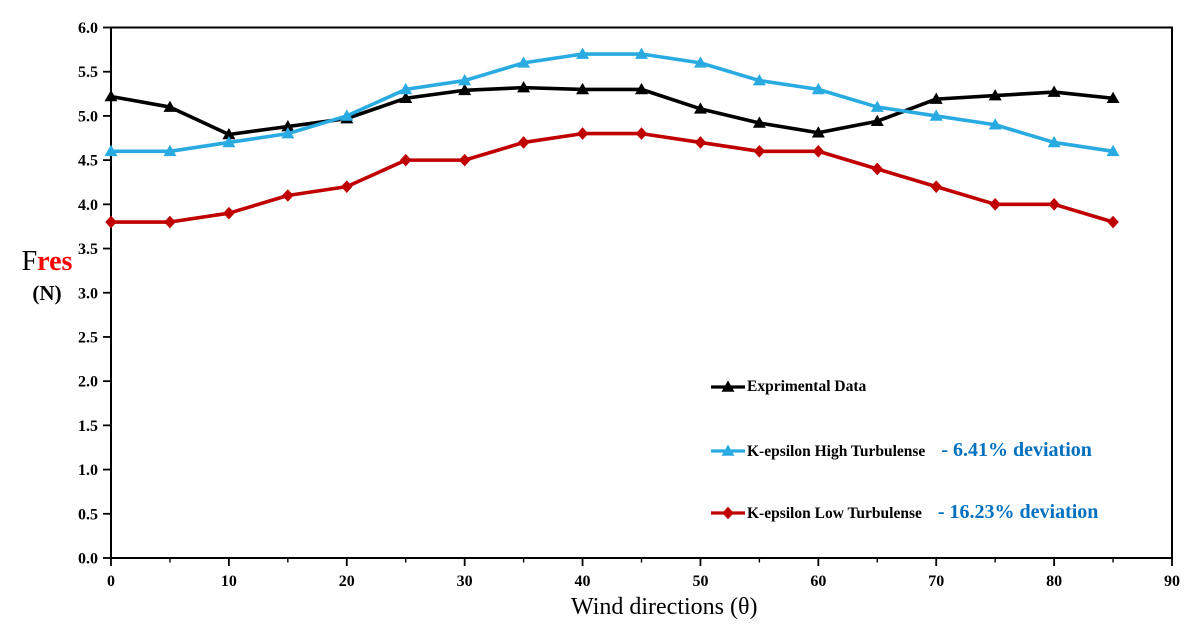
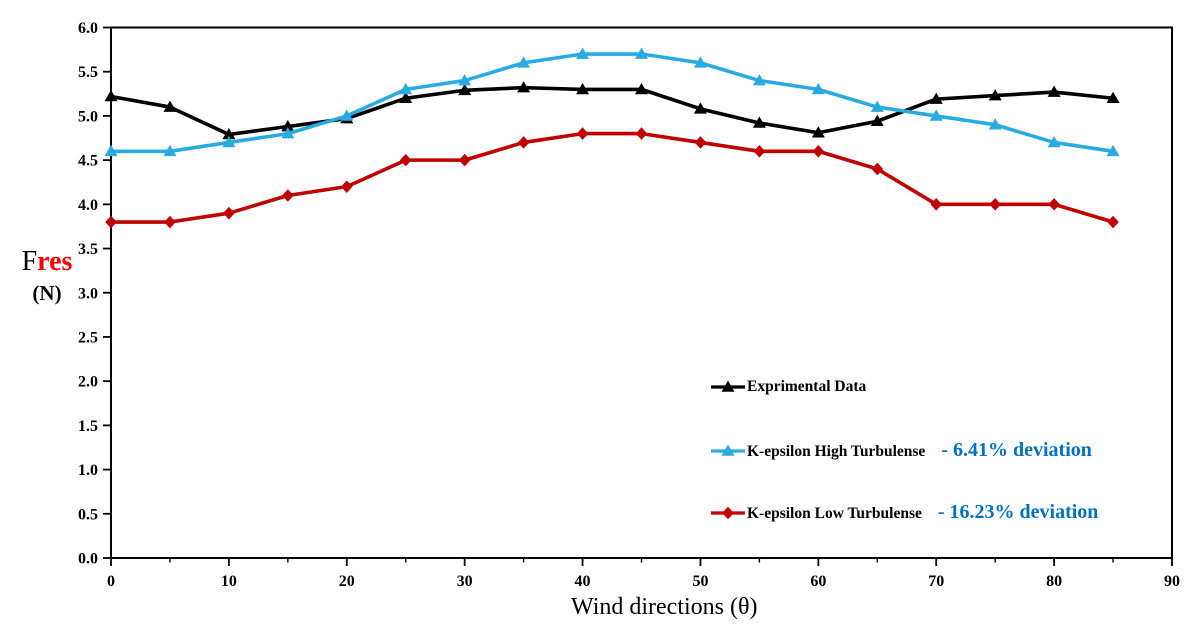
K-epsilon Low Turbulense/70: 4.2 -> 4.0
